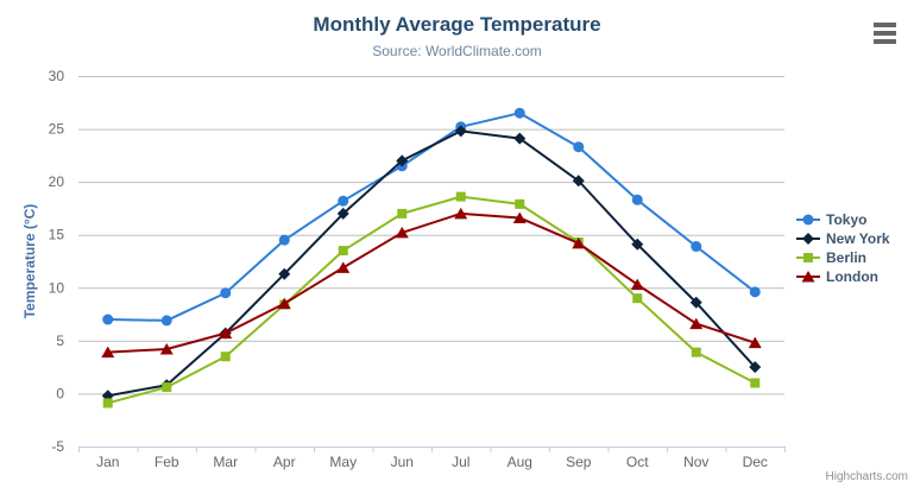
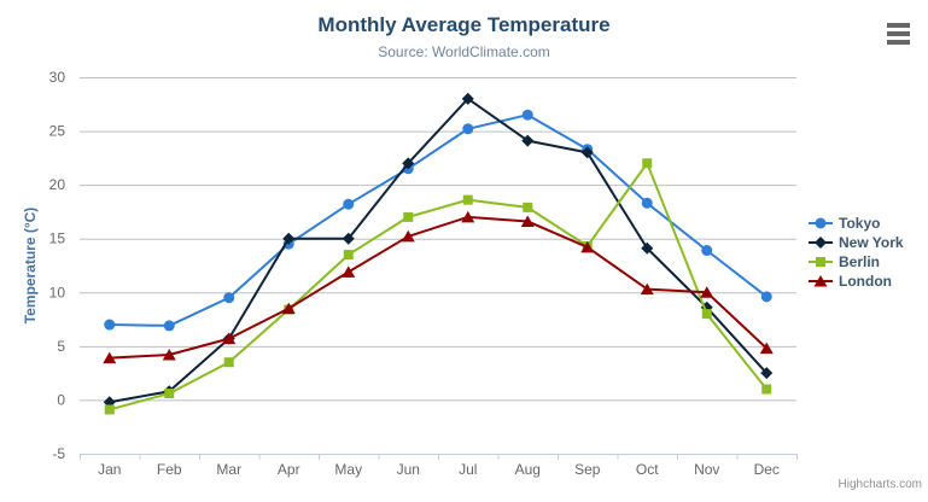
New York/Apr: 11 -> 15
New York/May: 17 -> 15
New York/Jul: 25 -> 28
New York/Sep: 20 -> 23
Berlin/Oct: 9 -> 22
Berlin/Nov: 4 -> 8
London/Nov: 7 -> 10
